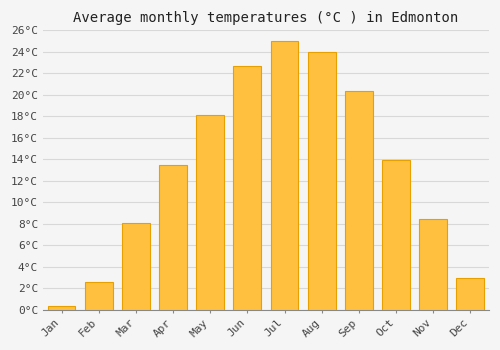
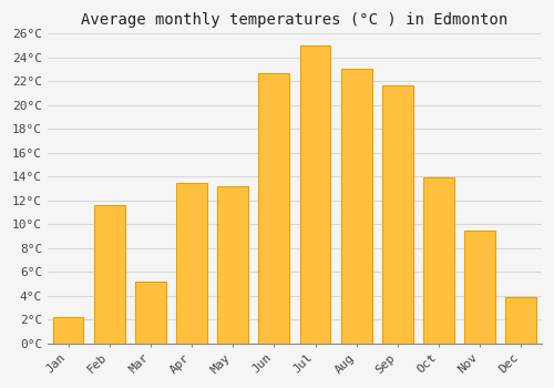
Jan: 0.4°C -> 2.2°C
Feb: 2.6°C -> 11.6°C
Mar: 8.1°C -> 5.2°C
May: 18.1°C -> 13.2°C
Aug: 24.0°C -> 23.1°C
Sep: 20.4°C -> 21.7°C
Nov: 8.5°C -> 9.5°C
Dec: 3.0°C -> 3.9°C
